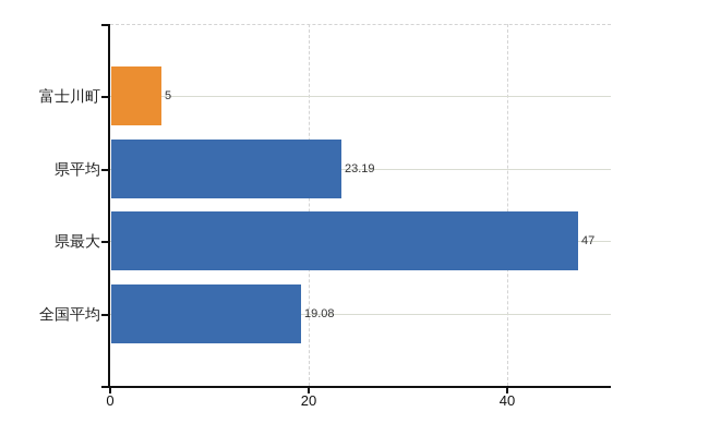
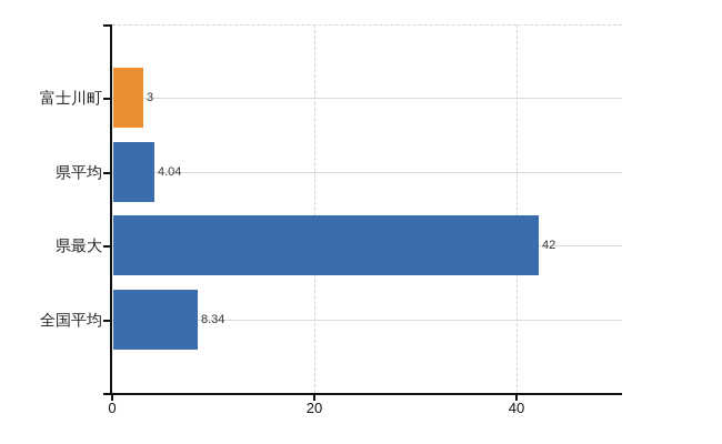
富士川町: 5 -> 3
県平均: 23.19 -> 4.04
県最大: 47 -> 42
全国平均: 19.08 -> 8.34
